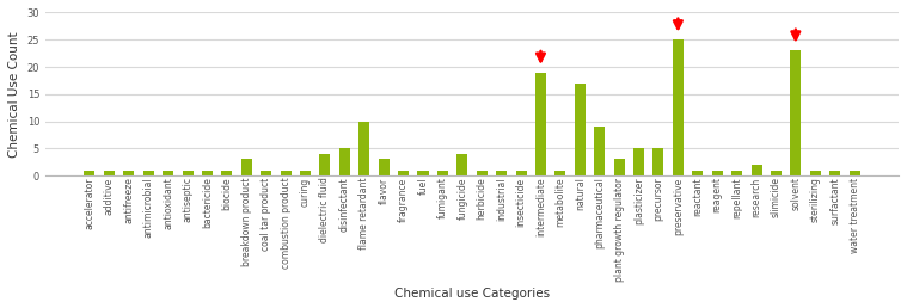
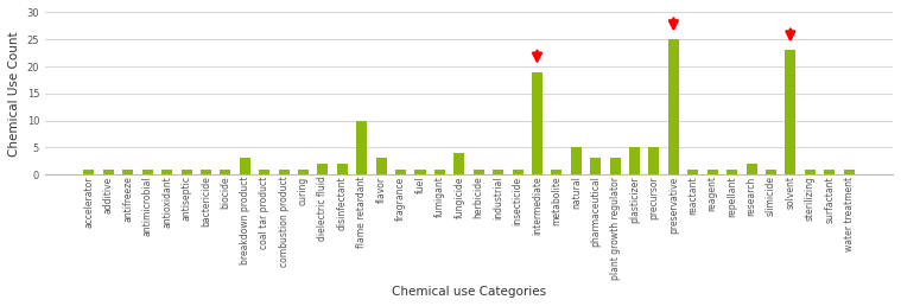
dielectric fluid: 4 -> 2
disinfectant: 5 -> 2
natural: 17 -> 5
pharmaceutical: 9 -> 3
